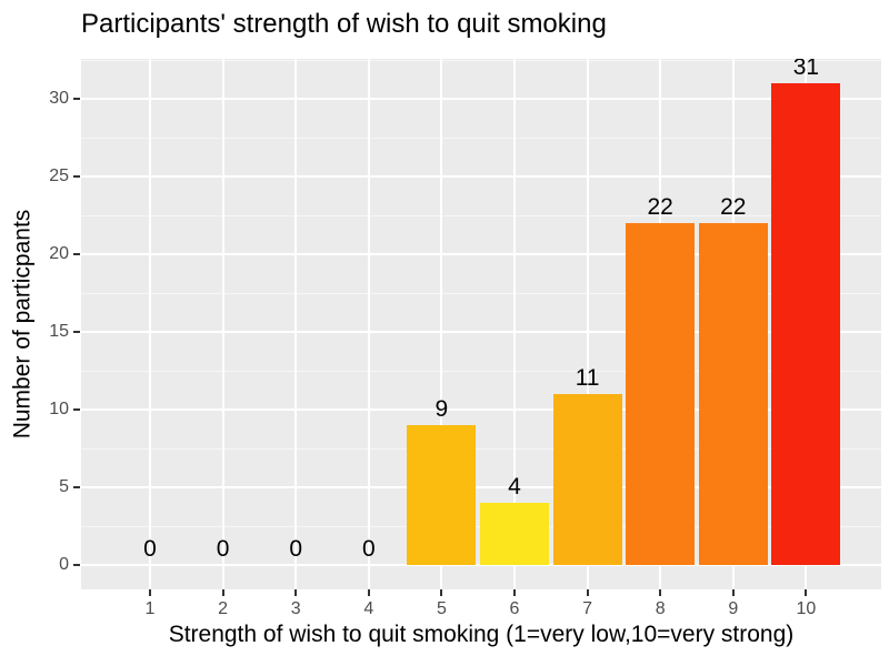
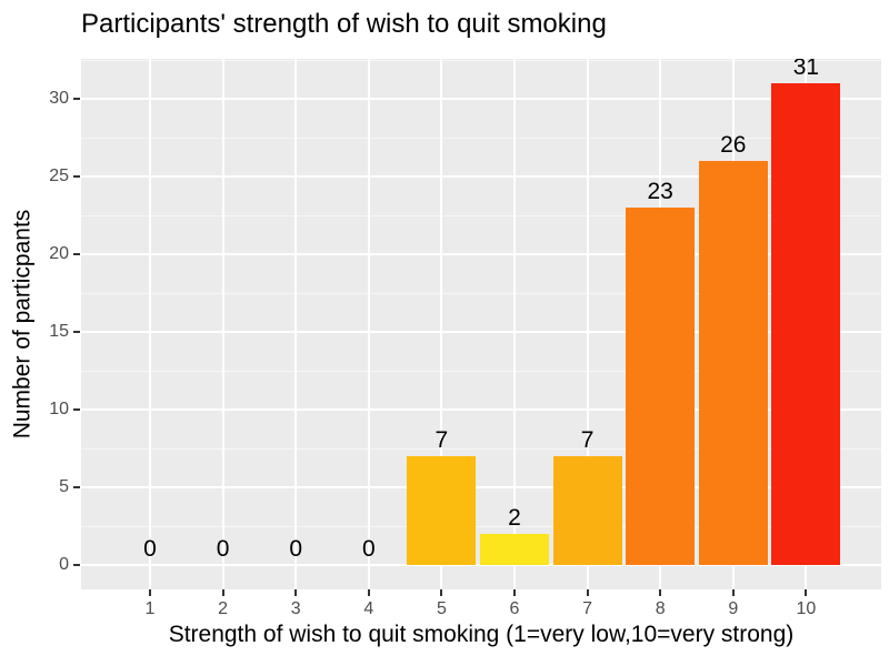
5: 9 -> 7
6: 4 -> 2
7: 11 -> 7
8: 22 -> 23
9: 22 -> 26
